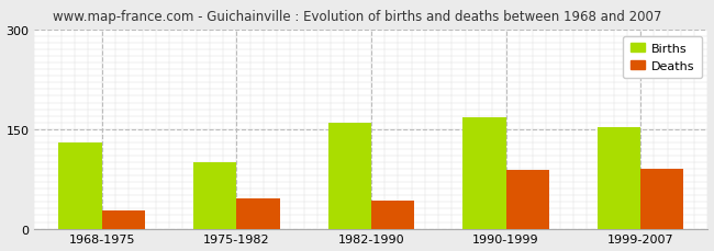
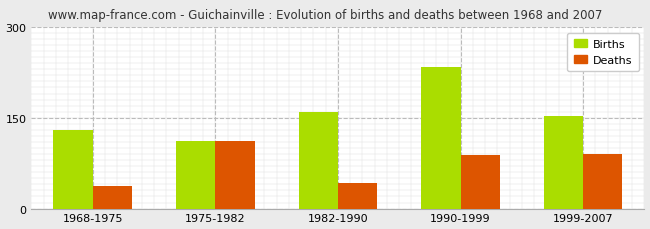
Deaths/1968-1975: 28 -> 38
Births/1975-1982: 100 -> 112
Deaths/1975-1982: 45 -> 112
Births/1990-1999: 168 -> 234
